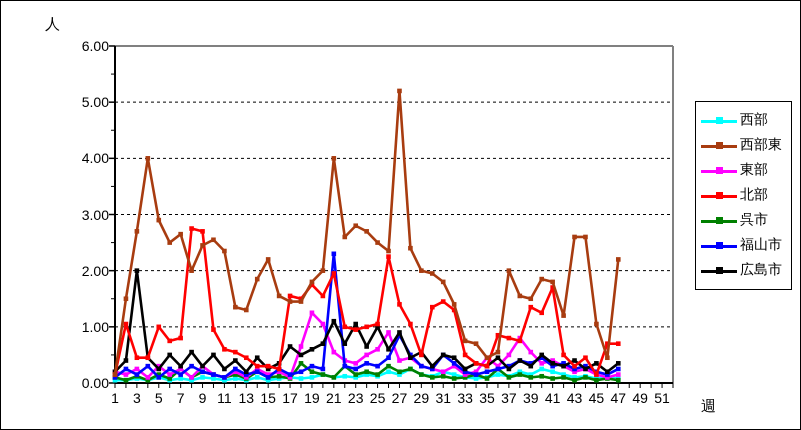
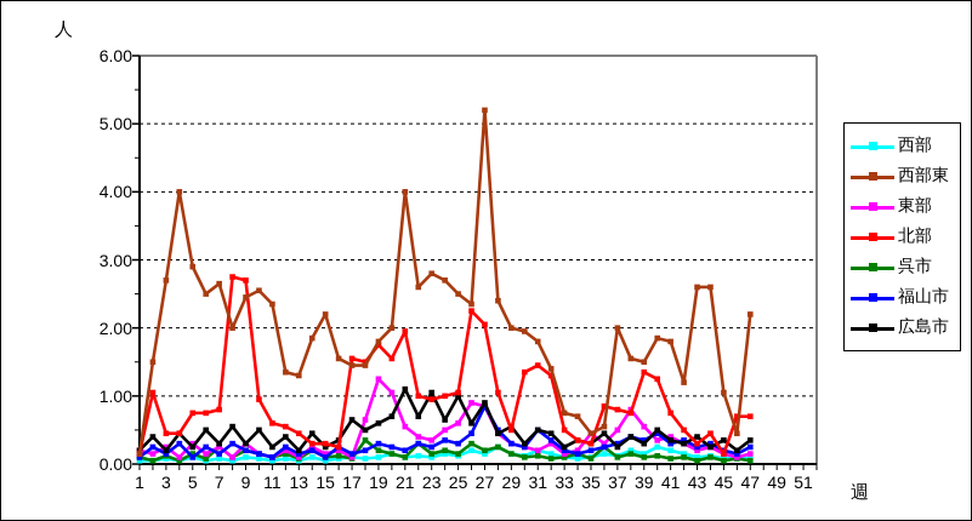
広島市/3: 2.0 -> 0.2
北部/5: 1.0 -> 0.8
福山市/21: 2.3 -> 0.2
東部/27: 0.4 -> 0.8
北部/27: 1.4 -> 2.0
北部/41: 1.7 -> 0.8
